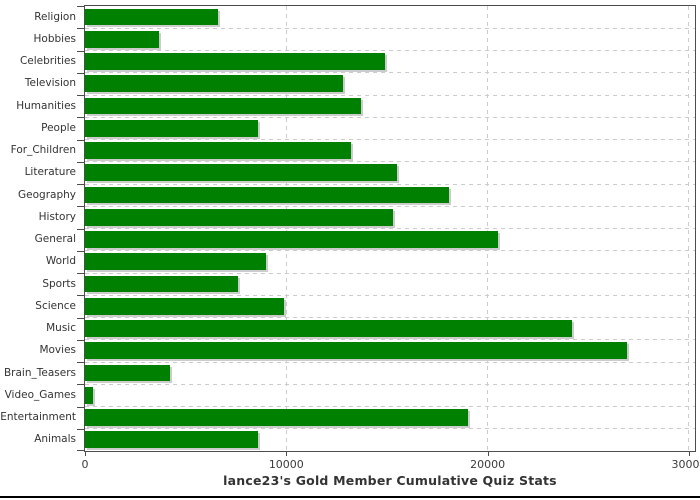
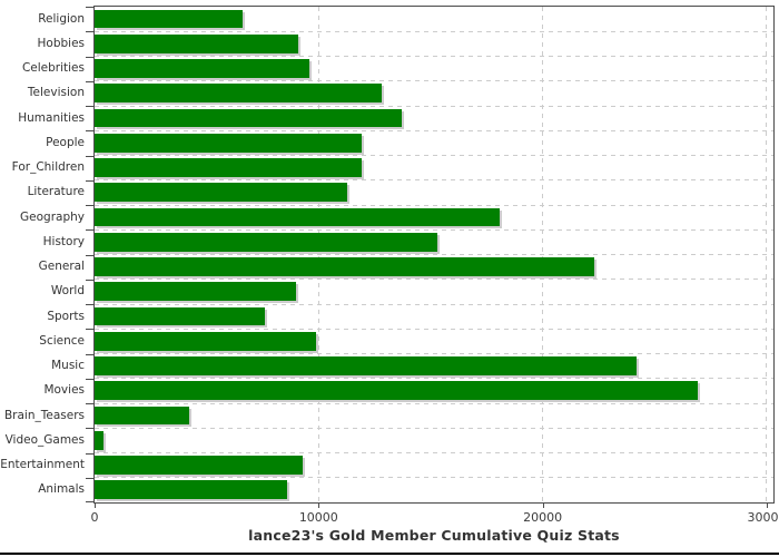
Hobbies: 3700 -> 9100
Celebrities: 14900 -> 9600
People: 8600 -> 11900
For_Children: 13200 -> 11900
Literature: 15500 -> 11300
General: 20500 -> 22300
Entertainment: 19000 -> 9300
